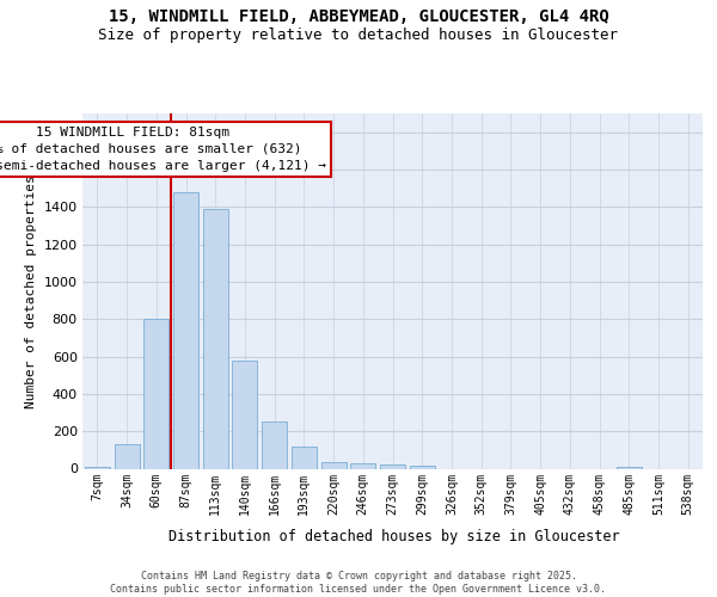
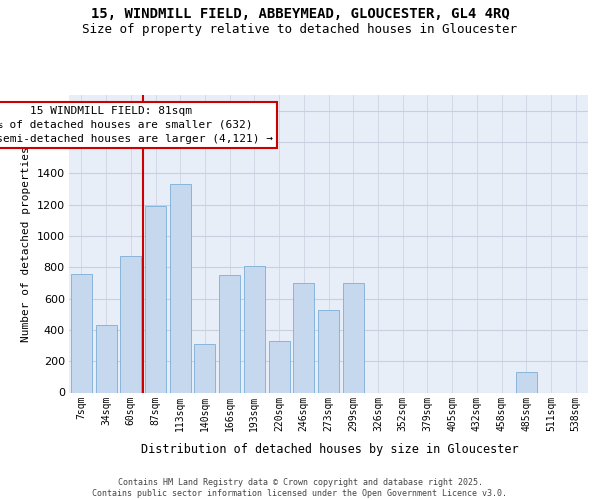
7sqm: 10 -> 760
34sqm: 130 -> 430
60sqm: 800 -> 870
87sqm: 1480 -> 1190
113sqm: 1390 -> 1330
140sqm: 580 -> 310
166sqm: 250 -> 750
193sqm: 120 -> 810
220sqm: 40 -> 330
246sqm: 30 -> 700
273sqm: 20 -> 530
299sqm: 20 -> 700
485sqm: 10 -> 130
